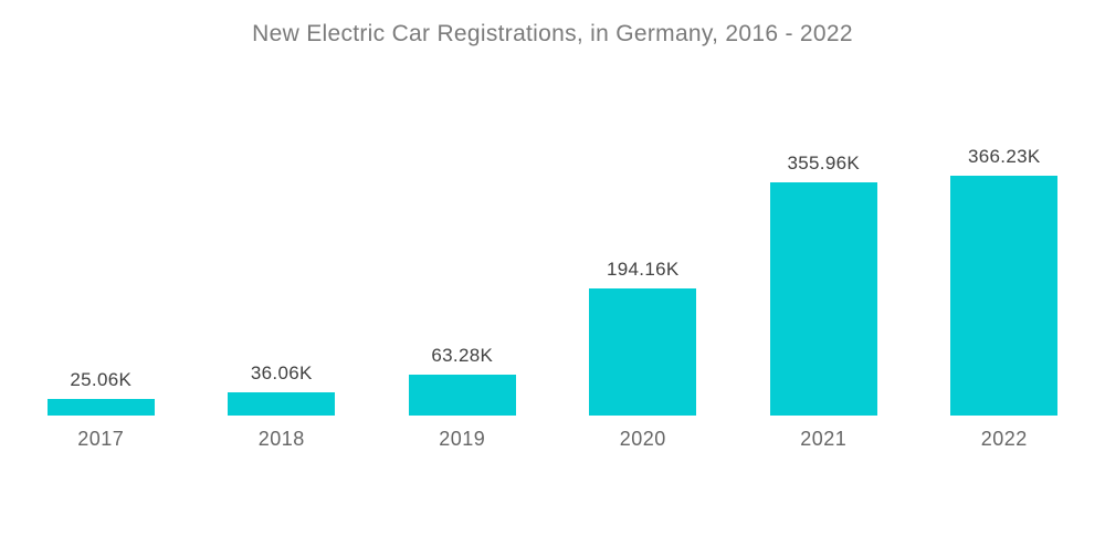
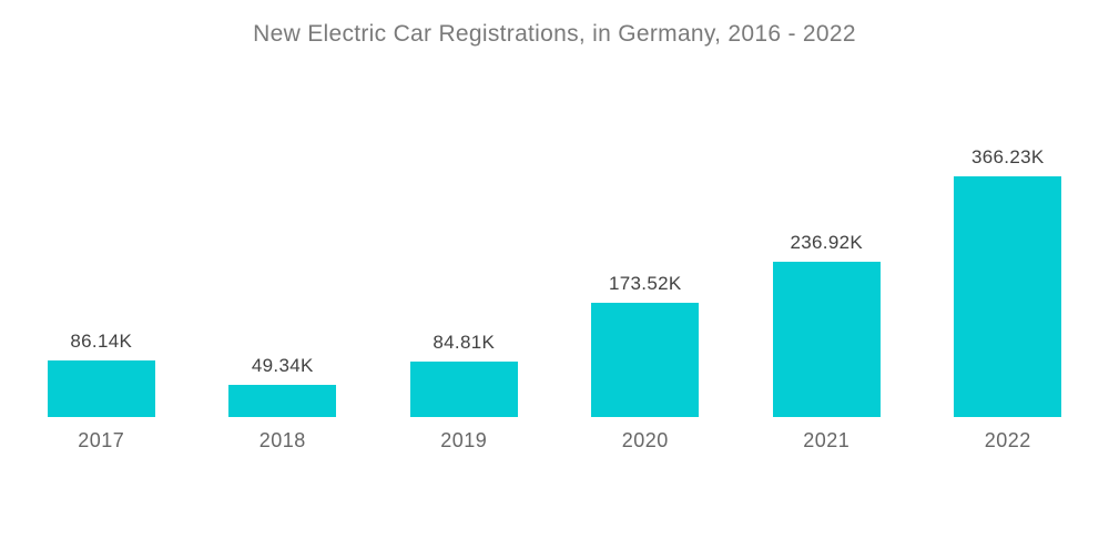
2017: 25.06K -> 86.14K
2018: 36.06K -> 49.34K
2019: 63.28K -> 84.81K
2020: 194.16K -> 173.52K
2021: 355.96K -> 236.92K
